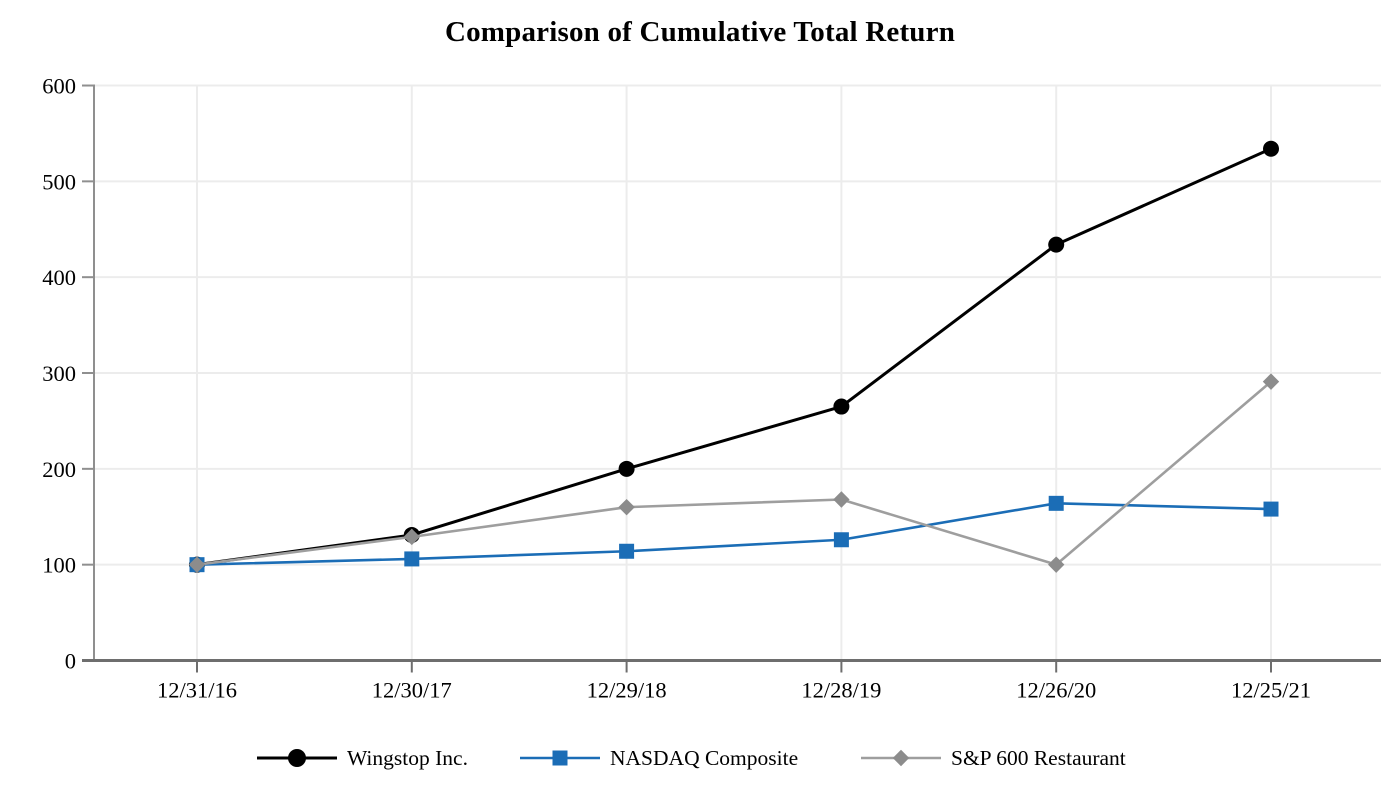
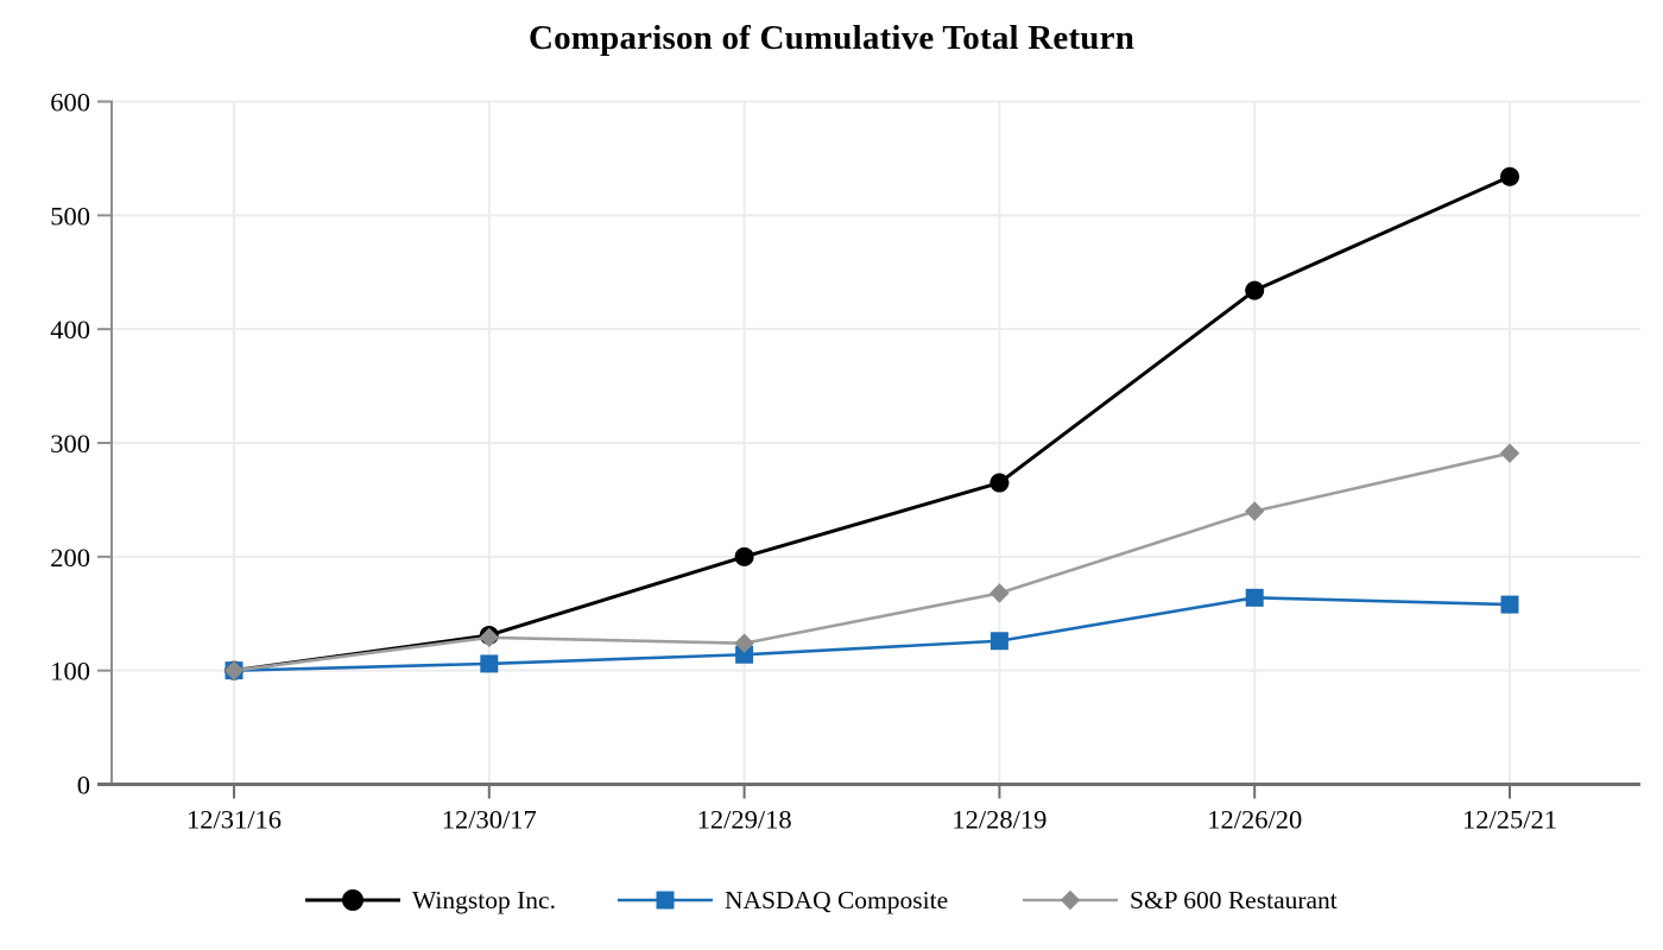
S&P 600 Restaurant/12/29/18: 160 -> 120
S&P 600 Restaurant/12/26/20: 100 -> 240
